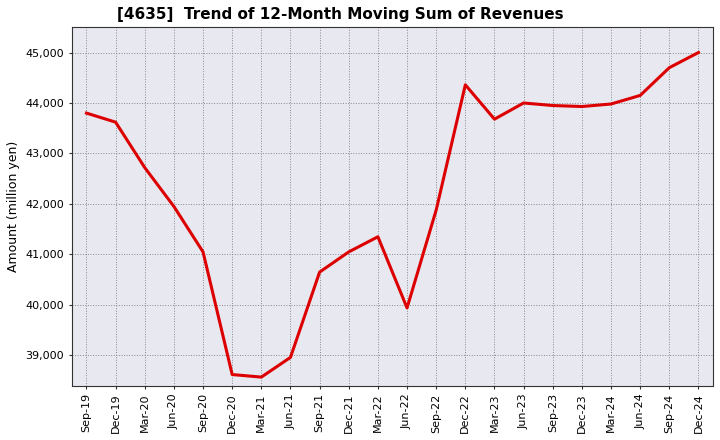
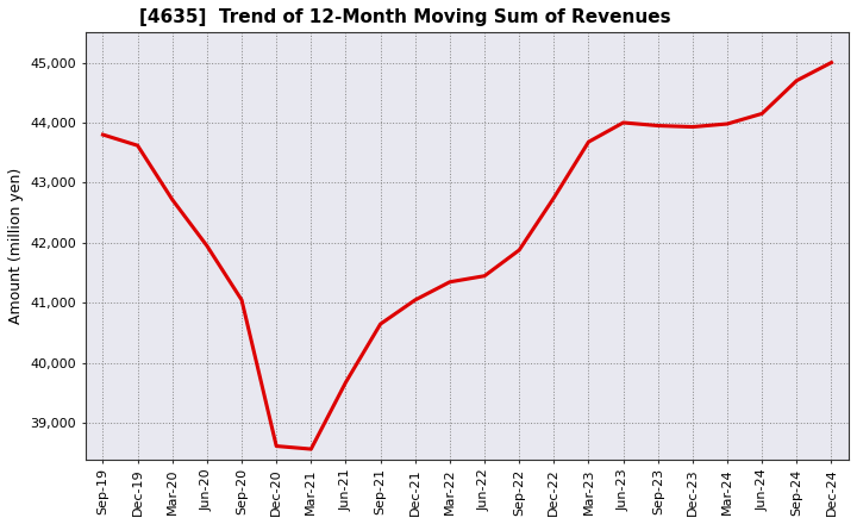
Jun-21: 38,960 -> 39,680
Jun-22: 39,940 -> 41,450
Dec-22: 44,360 -> 42,750
